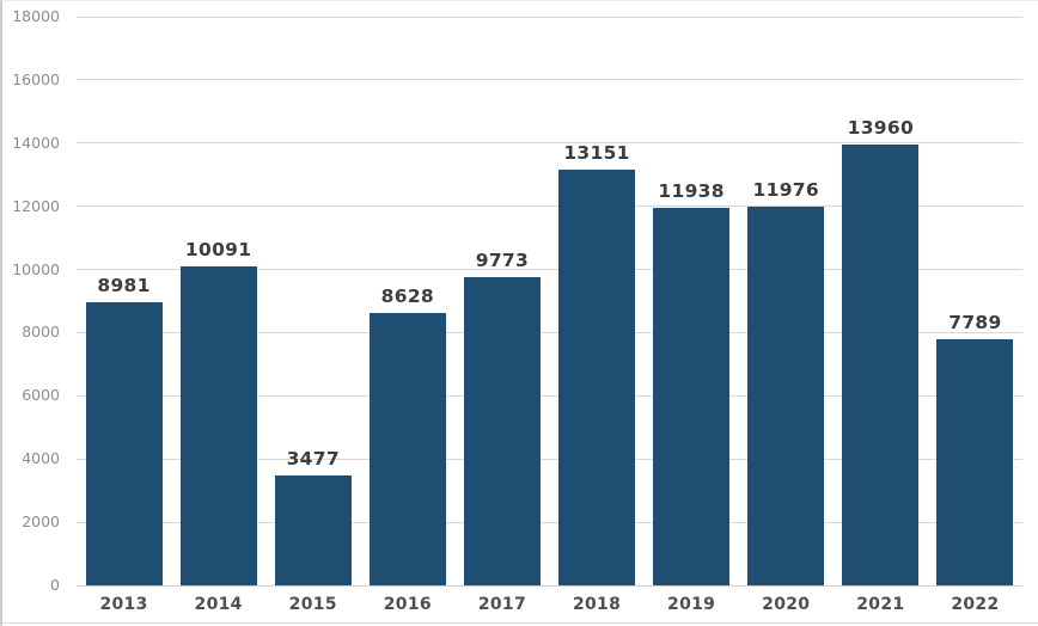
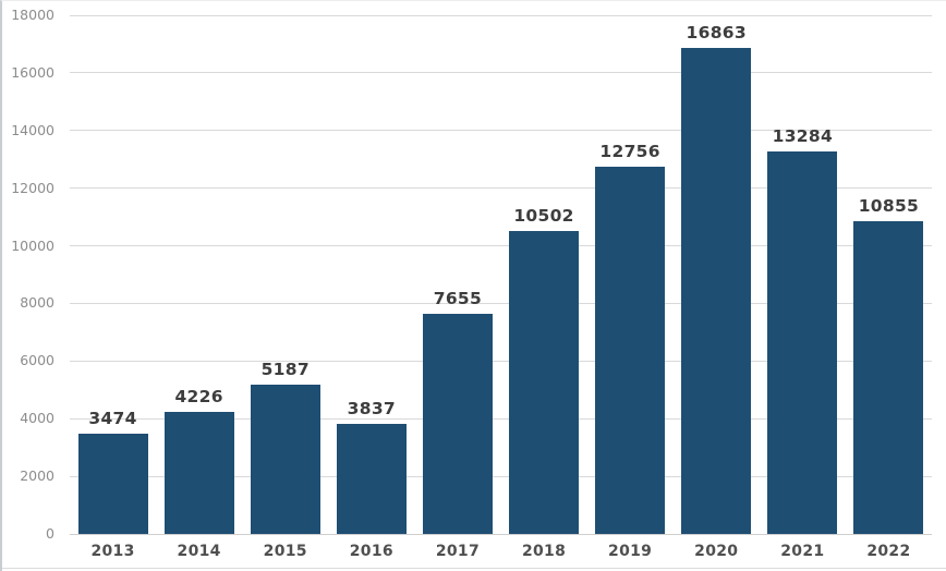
2013: 8981 -> 3474
2014: 10091 -> 4226
2015: 3477 -> 5187
2016: 8628 -> 3837
2017: 9773 -> 7655
2018: 13151 -> 10502
2019: 11938 -> 12756
2020: 11976 -> 16863
2021: 13960 -> 13284
2022: 7789 -> 10855
